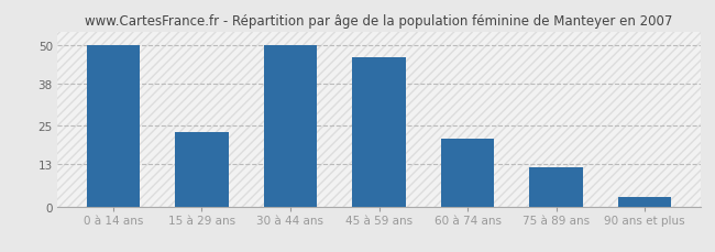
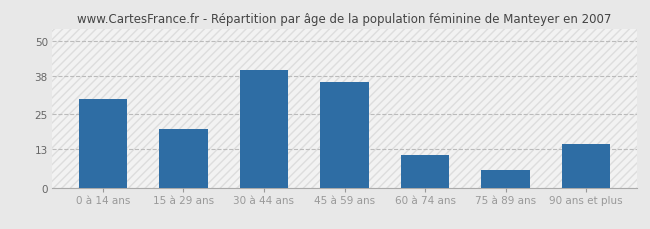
0 à 14 ans: 50 -> 30
15 à 29 ans: 23 -> 20
30 à 44 ans: 50 -> 40
45 à 59 ans: 46 -> 36
60 à 74 ans: 21 -> 11
75 à 89 ans: 12 -> 6
90 ans et plus: 3 -> 15
